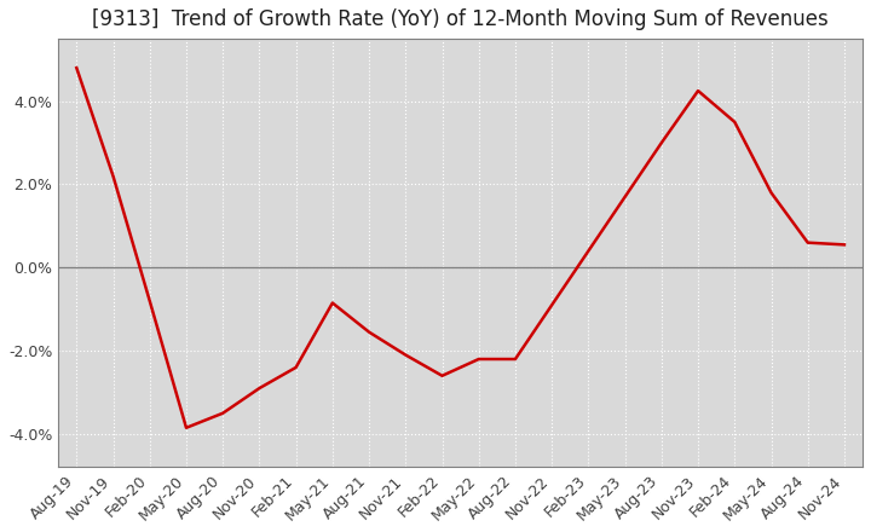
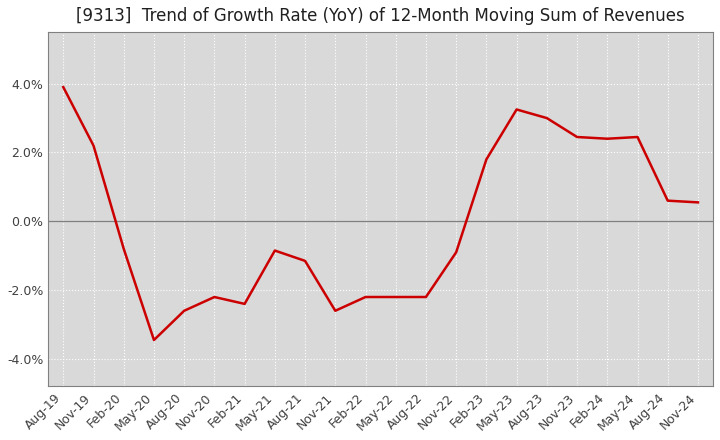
Aug-19: 4.80% -> 3.90%
May-20: -3.85% -> -3.45%
Aug-20: -3.50% -> -2.60%
Nov-20: -2.90% -> -2.20%
Aug-21: -1.55% -> -1.15%
Nov-21: -2.10% -> -2.60%
Feb-22: -2.60% -> -2.20%
Feb-23: 0.40% -> 1.80%
May-23: 1.70% -> 3.25%
Nov-23: 4.25% -> 2.45%
Feb-24: 3.50% -> 2.40%
May-24: 1.80% -> 2.45%
